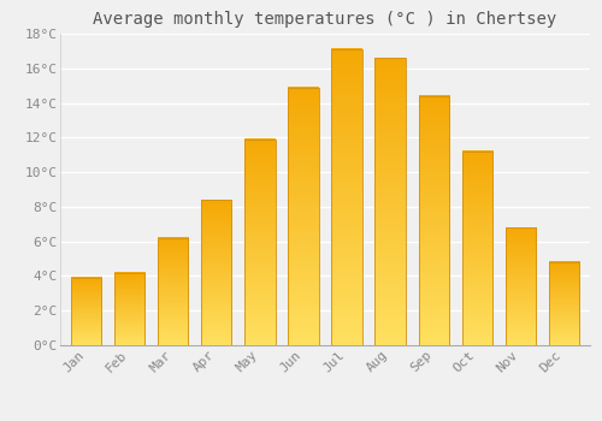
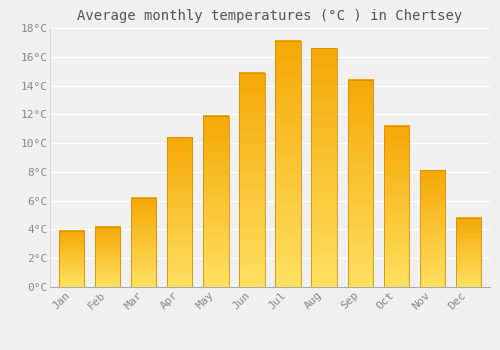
Apr: 8.4°C -> 10.4°C
Nov: 6.8°C -> 8.1°C
